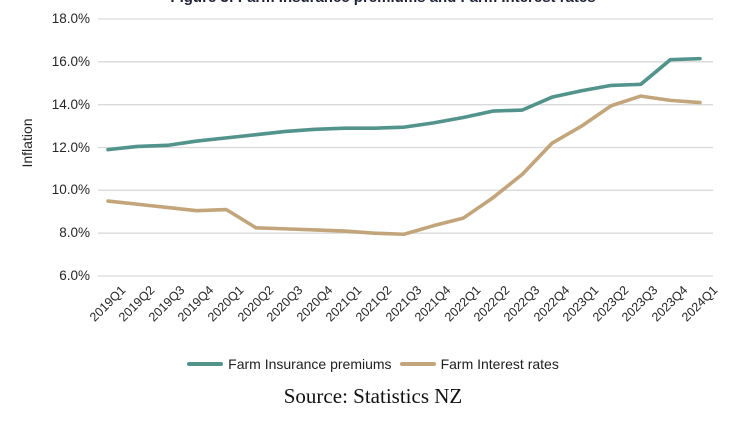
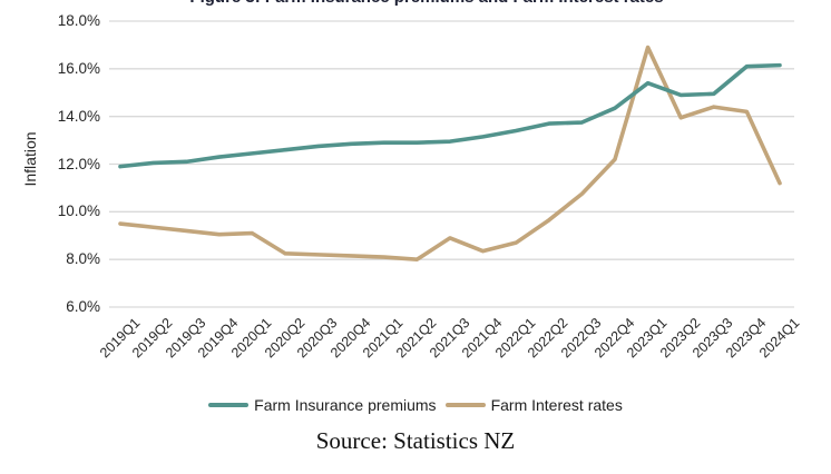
Farm Interest rates/2021Q3: 8.0% -> 8.9%
Farm Insurance premiums/2023Q1: 14.7% -> 15.4%
Farm Interest rates/2023Q1: 13.0% -> 16.9%
Farm Interest rates/2024Q1: 14.1% -> 11.2%
